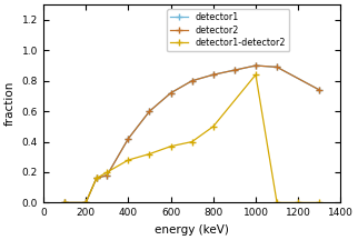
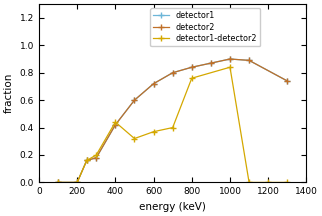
detector1-detector2/400: 0.28 -> 0.44
detector1-detector2/800: 0.50 -> 0.76
